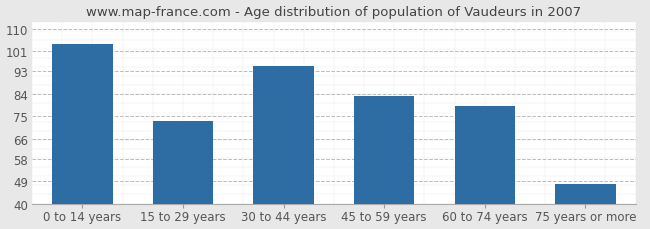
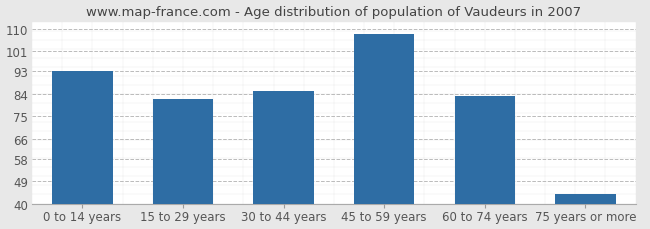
0 to 14 years: 104 -> 93
15 to 29 years: 73 -> 82
30 to 44 years: 95 -> 85
45 to 59 years: 83 -> 108
60 to 74 years: 79 -> 83
75 years or more: 48 -> 44
